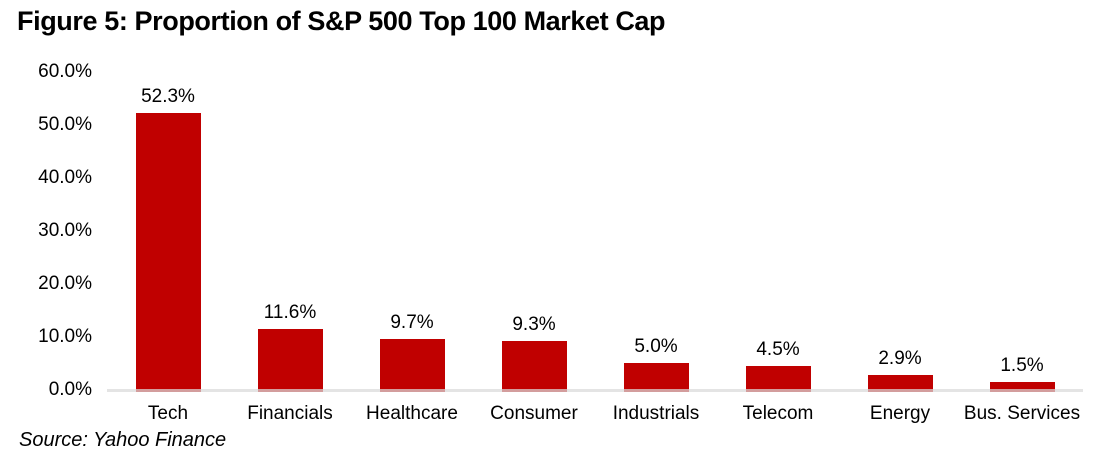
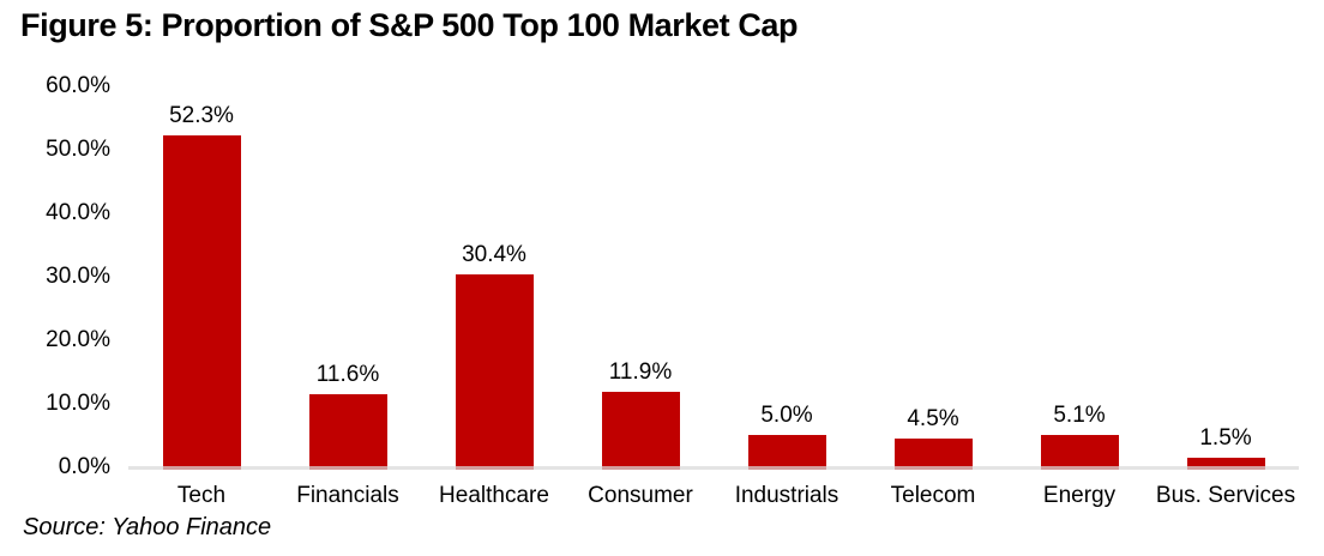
Healthcare: 9.7% -> 30.4%
Consumer: 9.3% -> 11.9%
Energy: 2.9% -> 5.1%
